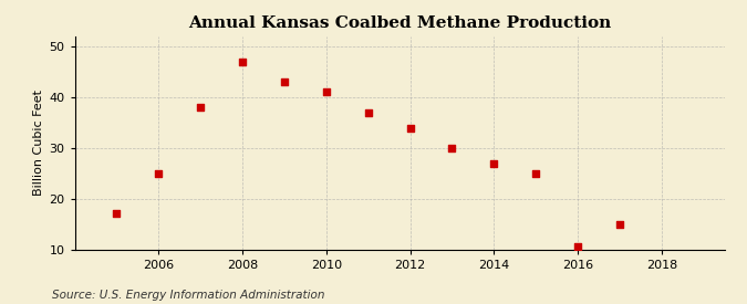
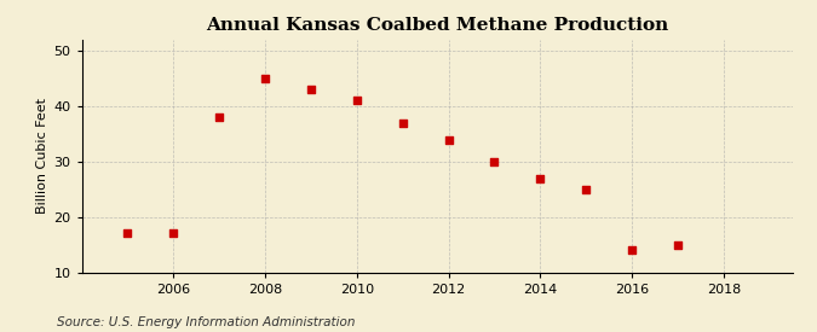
2006: 25.0 -> 17.0
2008: 47.0 -> 45.0
2016: 10.5 -> 14.0
